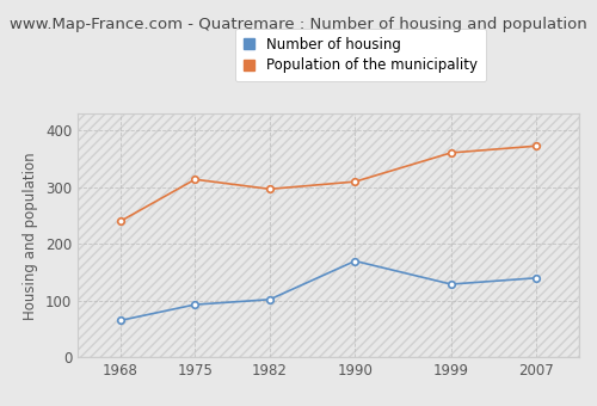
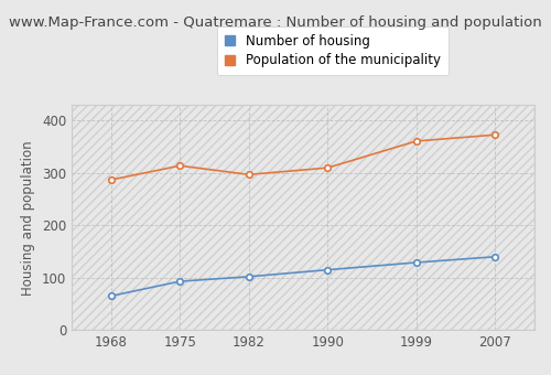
Population of the municipality/1968: 240 -> 287
Number of housing/1990: 170 -> 115
